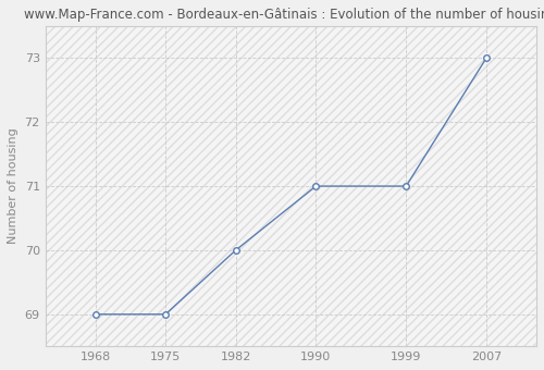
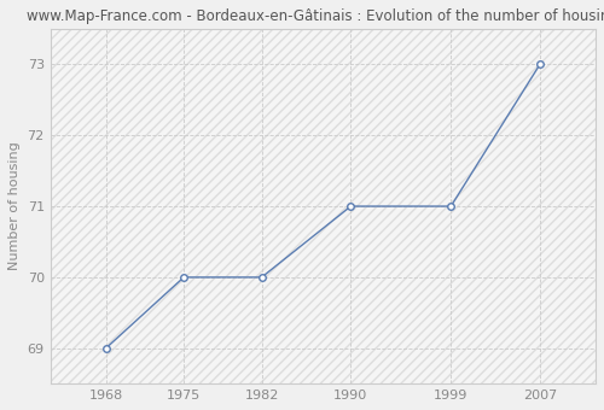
1975: 69 -> 70
